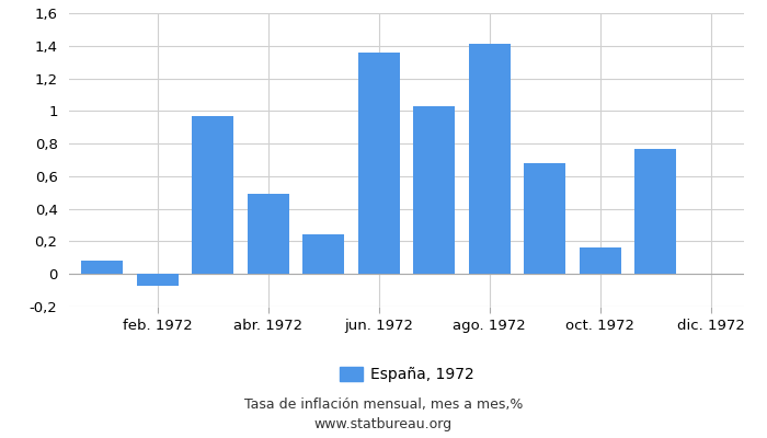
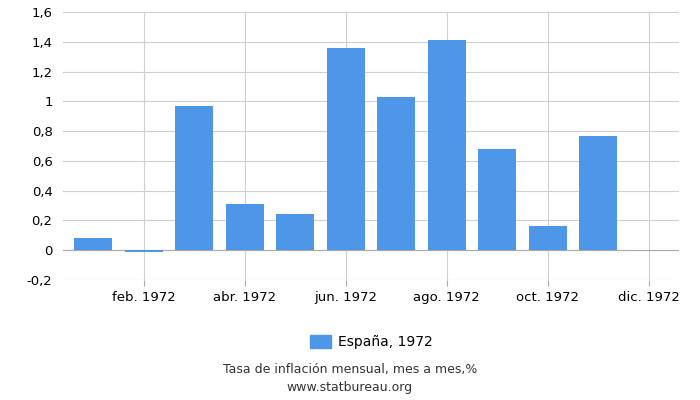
feb. 1972: -0,07 -> -0,01
abr. 1972: 0,49 -> 0,31
